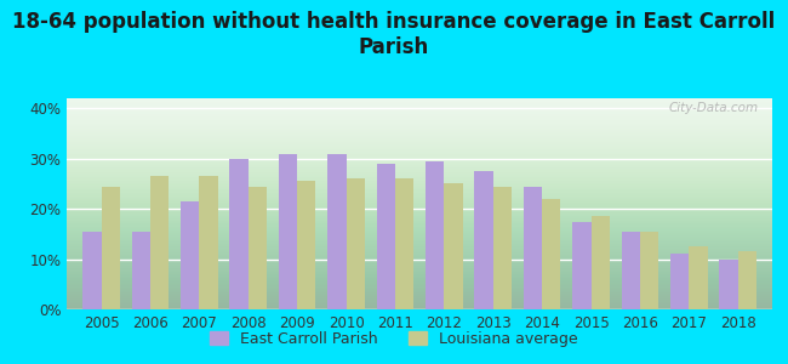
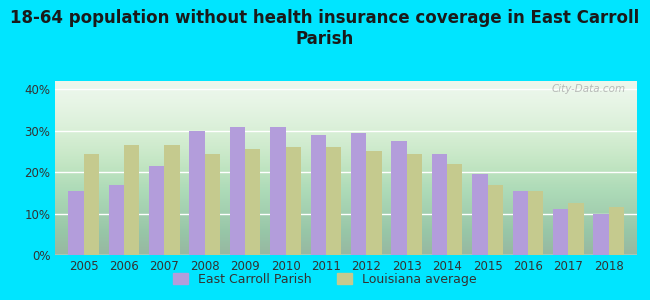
East Carroll Parish/2006: 15.5% -> 17.0%
East Carroll Parish/2015: 17.5% -> 19.5%
Louisiana average/2015: 18.5% -> 17.0%
